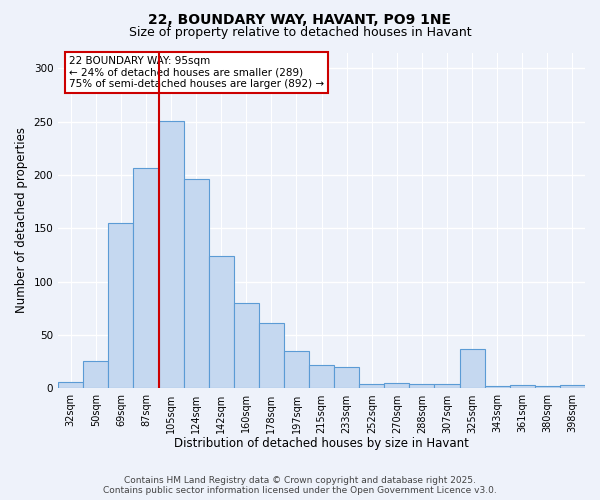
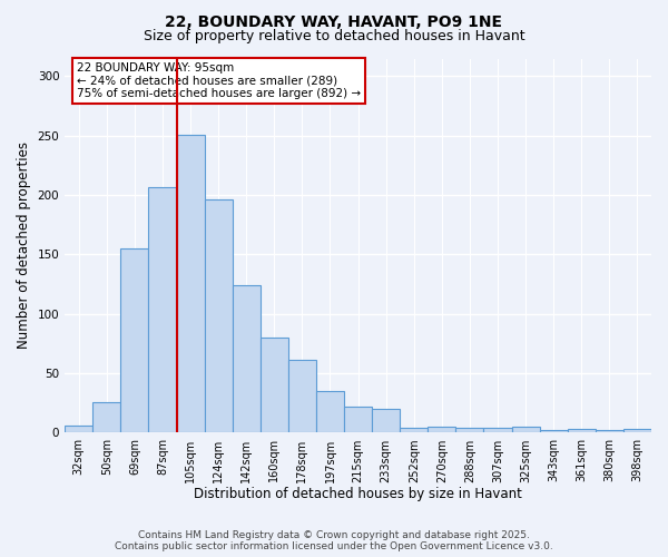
325sqm: 37 -> 5
